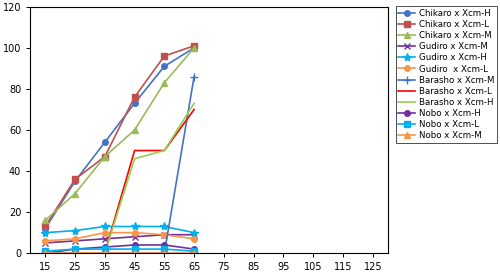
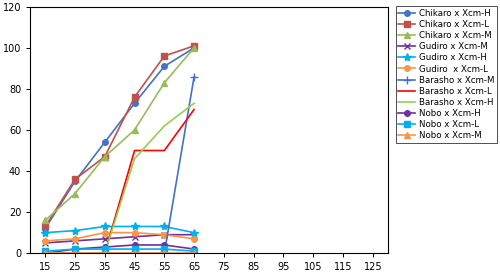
Barasho x Xcm-H/55: 50 -> 62
